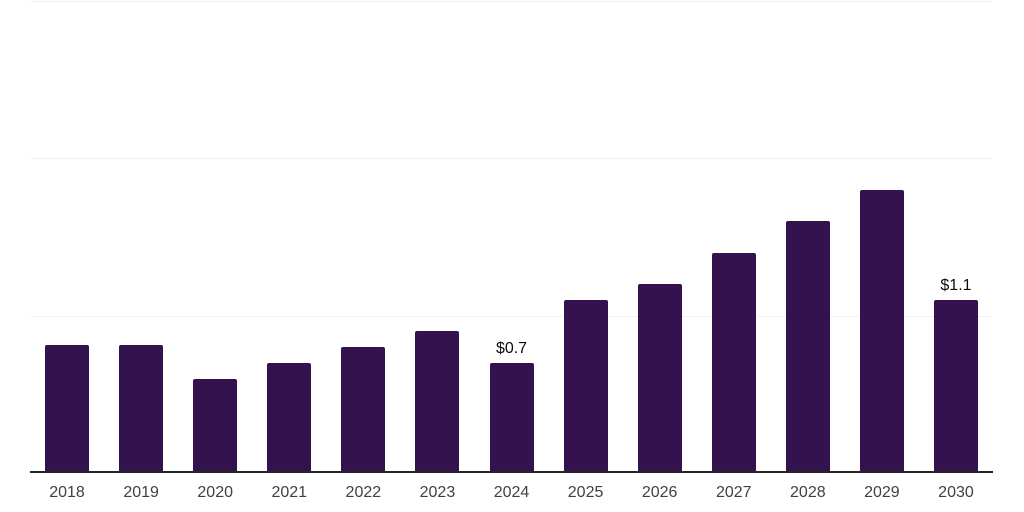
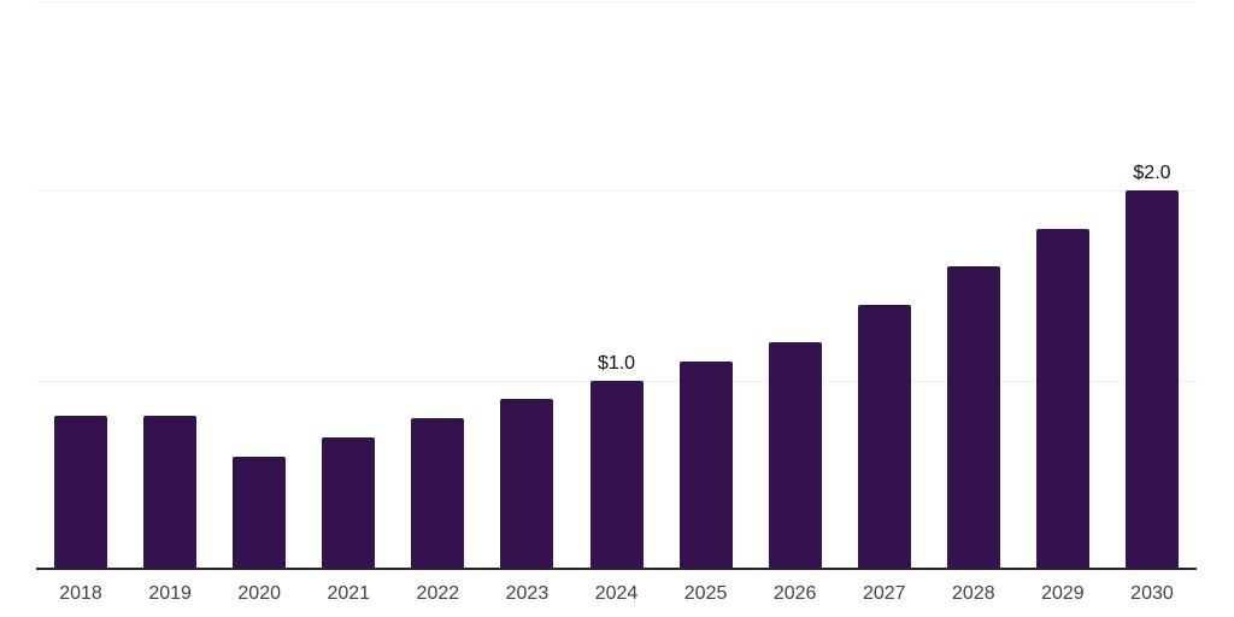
2024: $0.7 -> $1.0
2030: $1.1 -> $2.0
